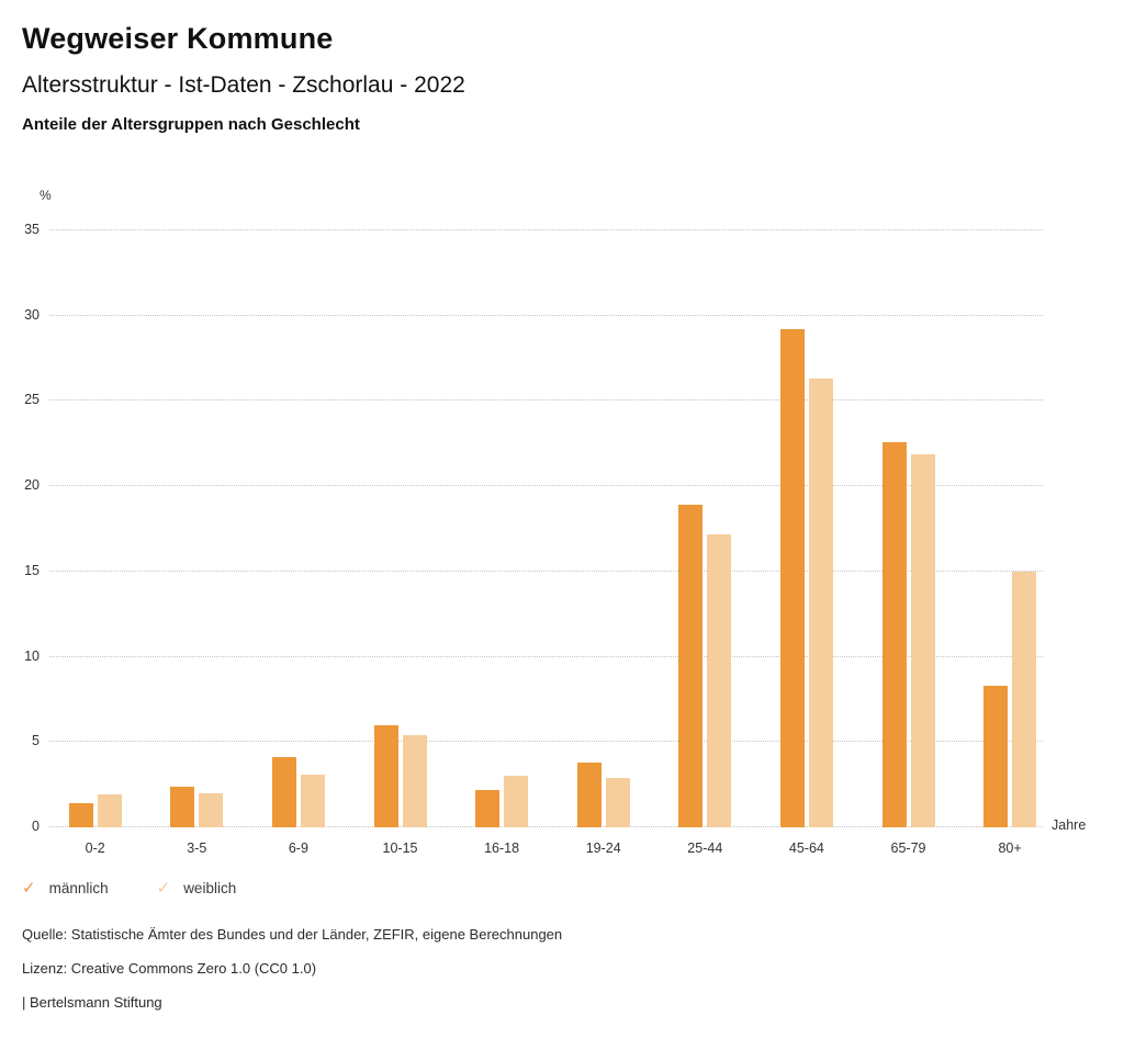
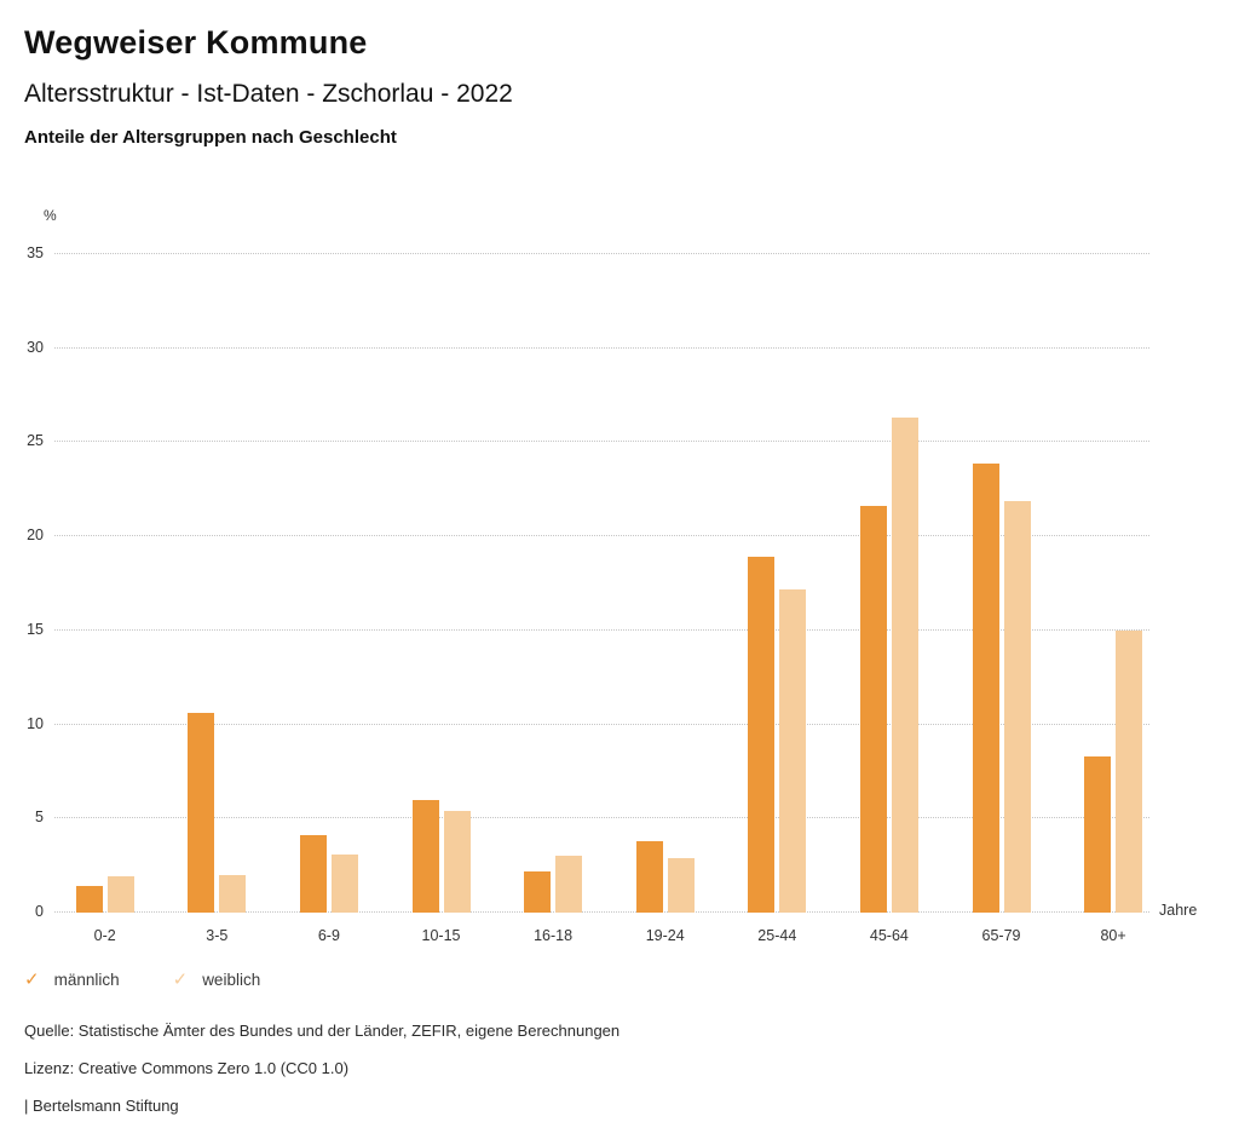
männlich/3-5: 2.4 -> 10.6
männlich/45-64: 29.2 -> 21.6
männlich/65-79: 22.6 -> 23.9
